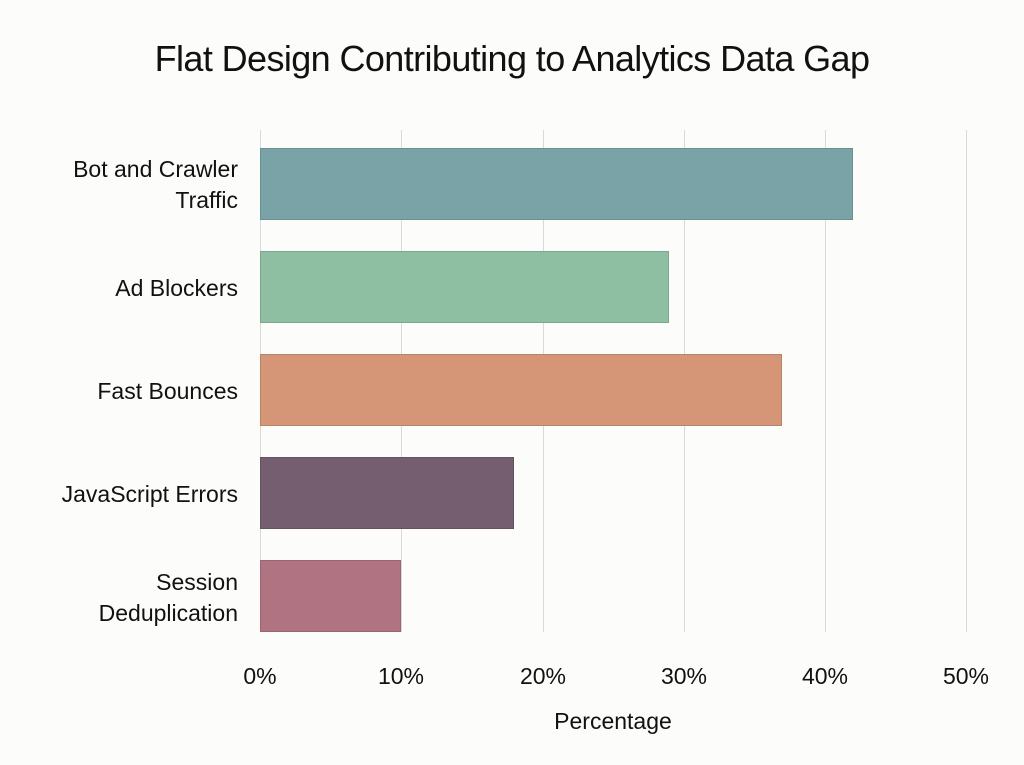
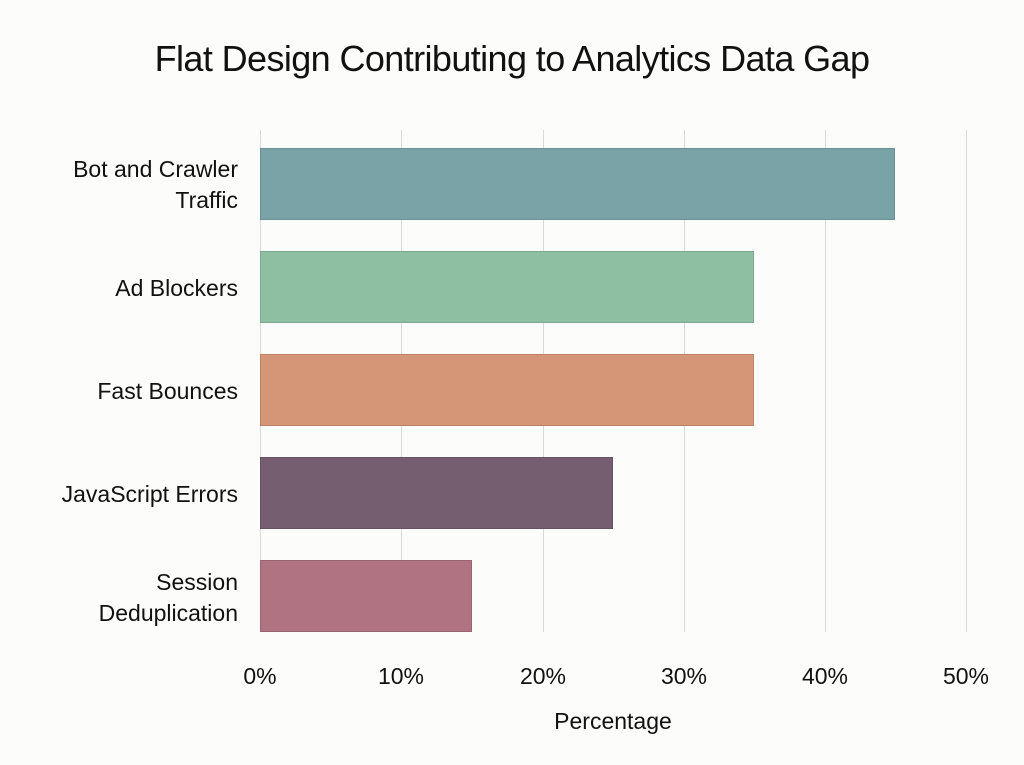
Bot and Crawler Traffic: 42% -> 45%
Ad Blockers: 29% -> 35%
Fast Bounces: 37% -> 35%
JavaScript Errors: 18% -> 25%
Session Deduplication: 10% -> 15%
